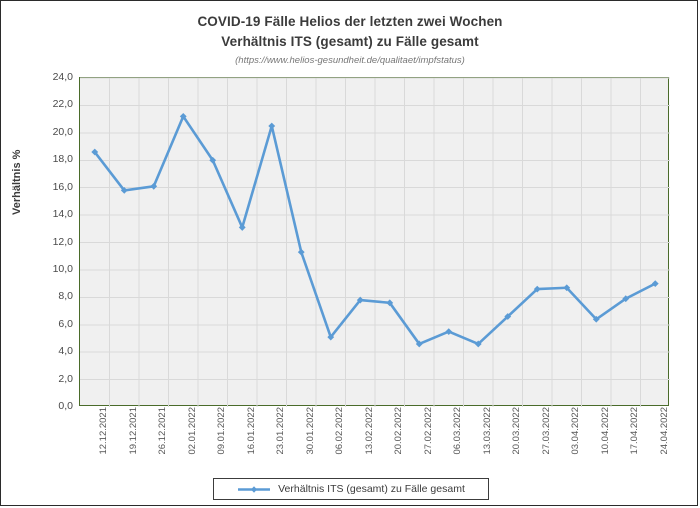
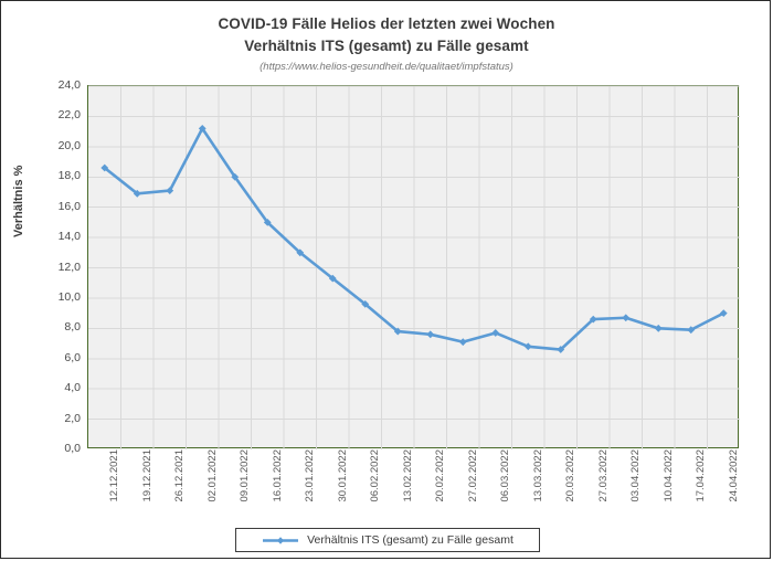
19.12.2021: 15,8 -> 16,9
26.12.2021: 16,1 -> 17,1
16.01.2022: 13,1 -> 15,0
23.01.2022: 20,5 -> 13,0
06.02.2022: 5,1 -> 9,6
27.02.2022: 4,6 -> 7,1
06.03.2022: 5,5 -> 7,7
13.03.2022: 4,6 -> 6,8
10.04.2022: 6,4 -> 8,0
